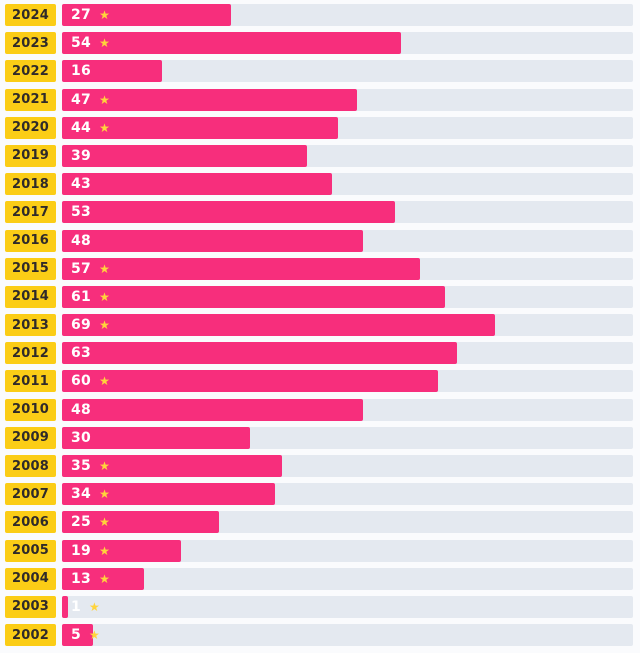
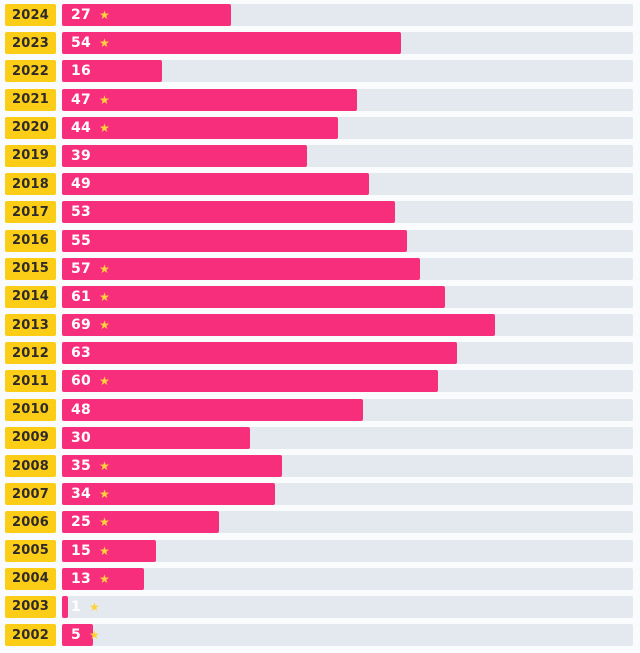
2018: 43 -> 49
2016: 48 -> 55
2005: 19 -> 15
